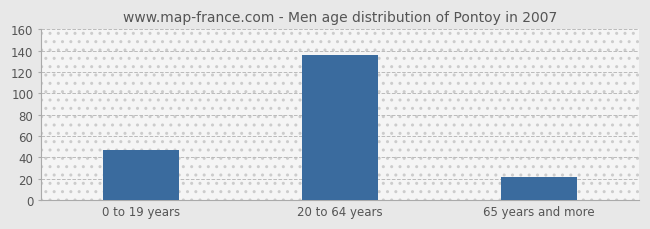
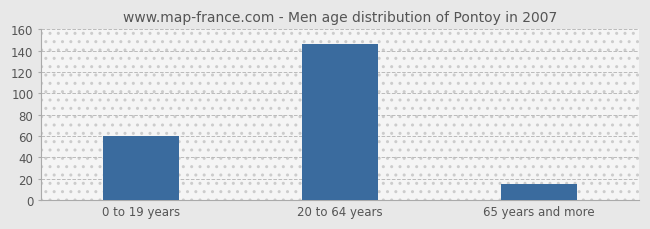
0 to 19 years: 47 -> 60
20 to 64 years: 136 -> 146
65 years and more: 22 -> 15
